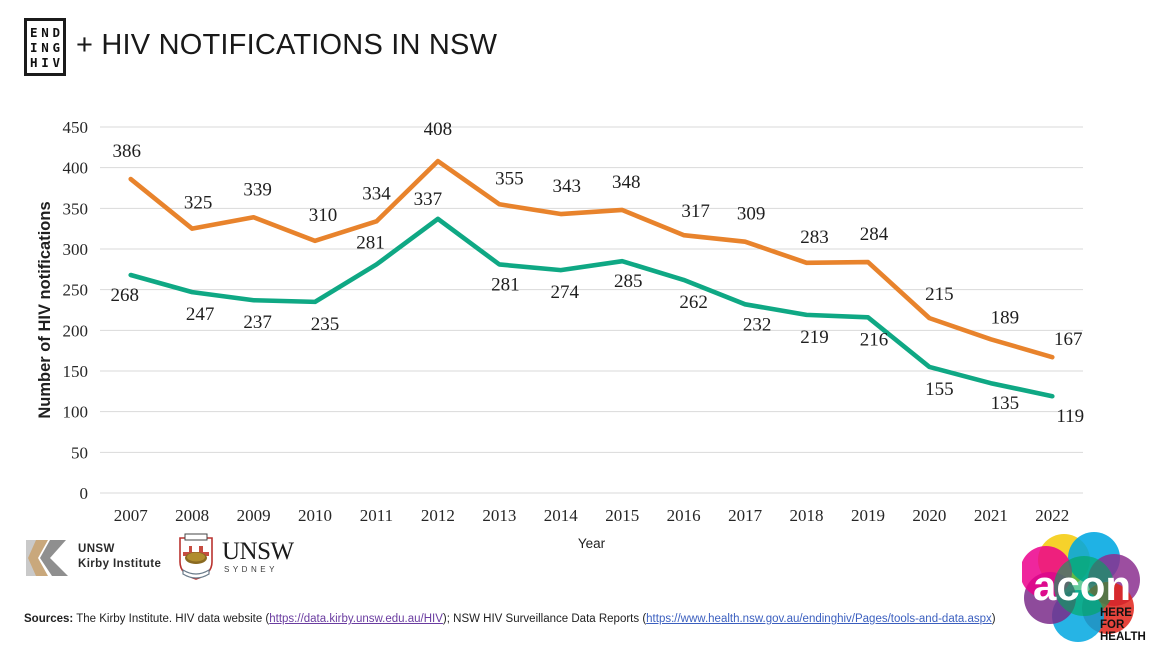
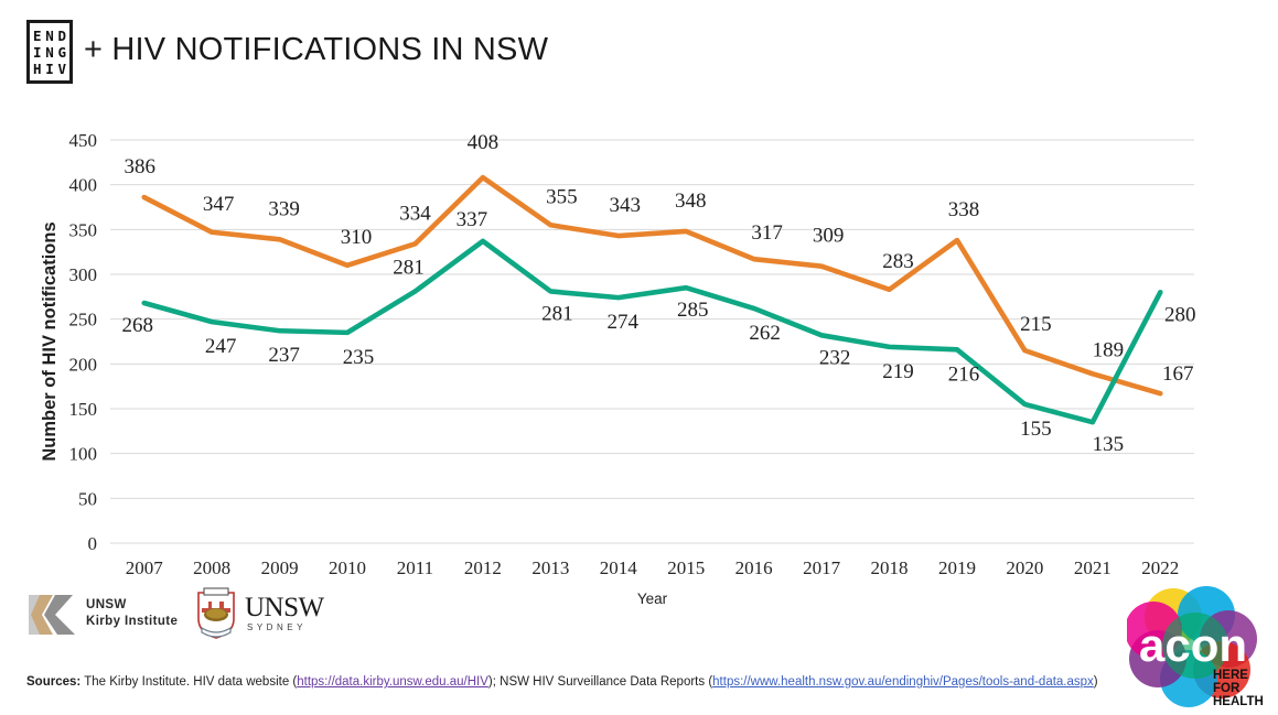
All/2008: 325 -> 347
All/2019: 284 -> 338
MSM/2022: 119 -> 280
